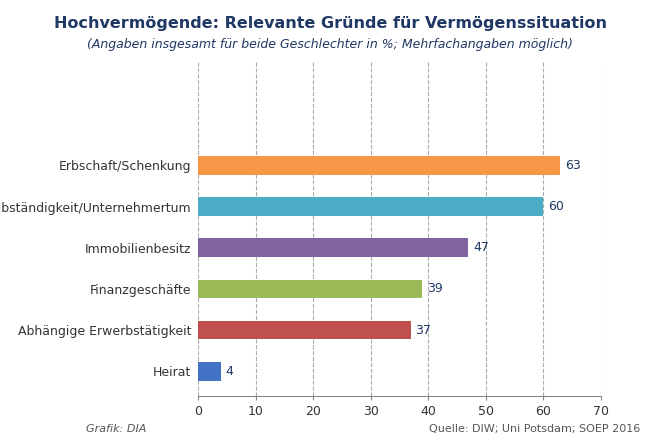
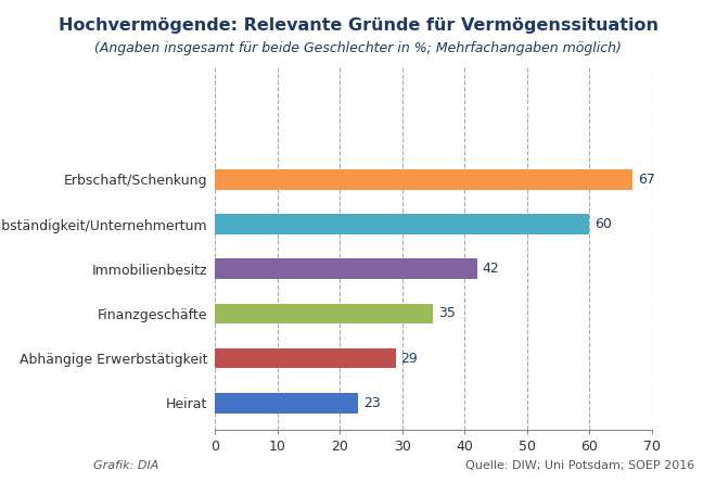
Erbschaft/Schenkung: 63 -> 67
Immobilienbesitz: 47 -> 42
Finanzgeschäfte: 39 -> 35
Abhängige Erwerbstätigkeit: 37 -> 29
Heirat: 4 -> 23
